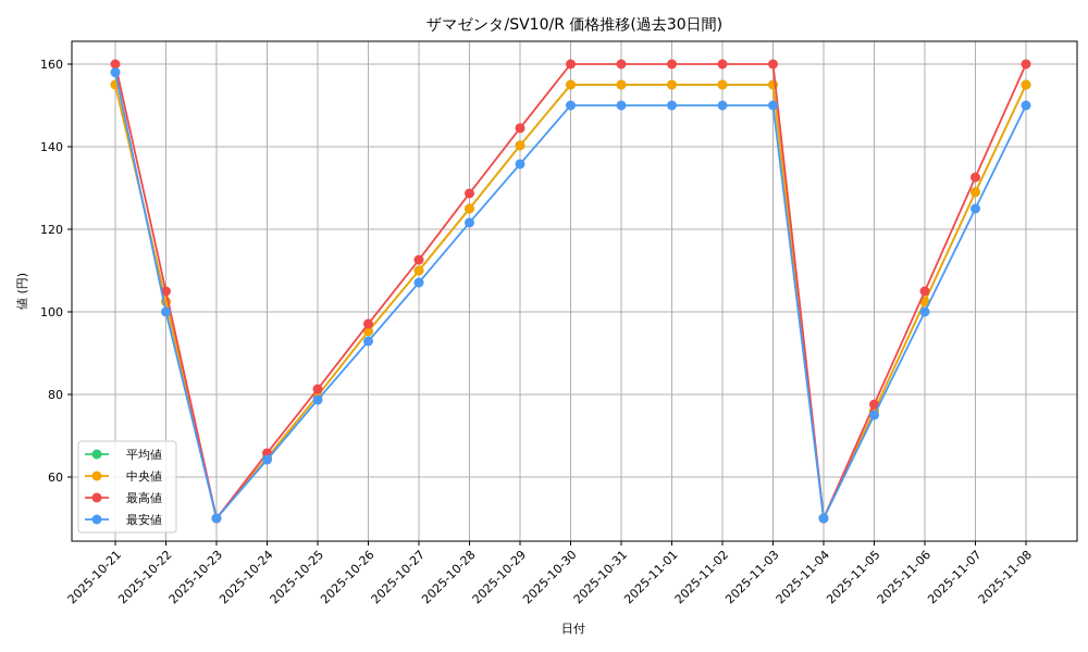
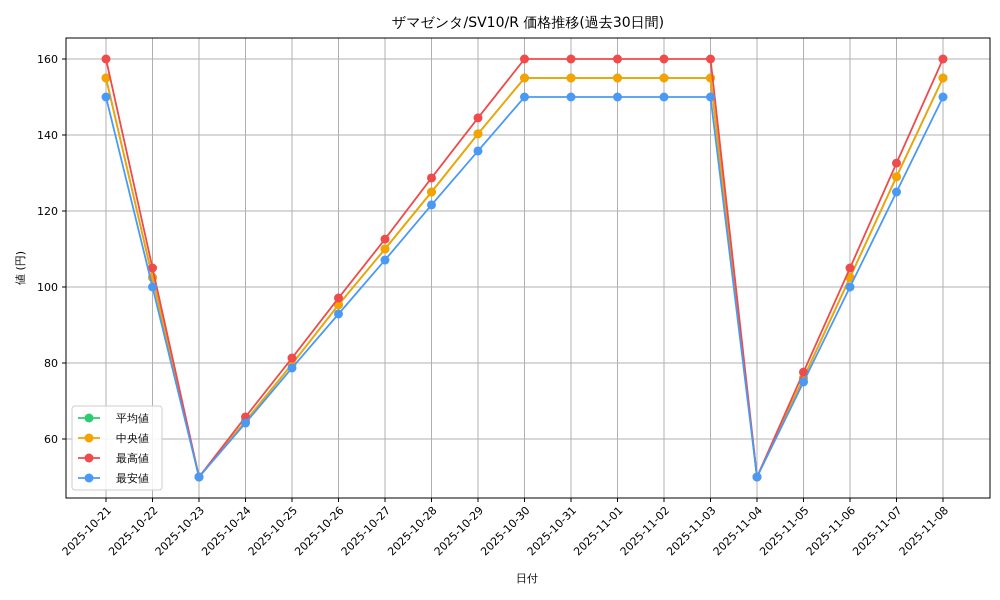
最安値/2025-10-21: 158 -> 150
